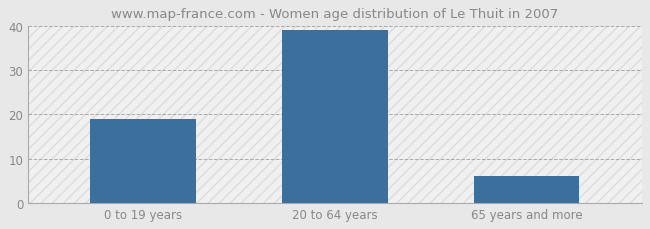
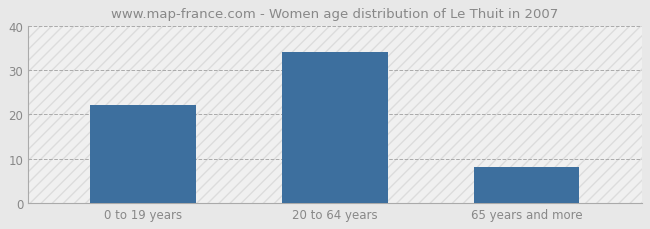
0 to 19 years: 19 -> 22
20 to 64 years: 39 -> 34
65 years and more: 6 -> 8
